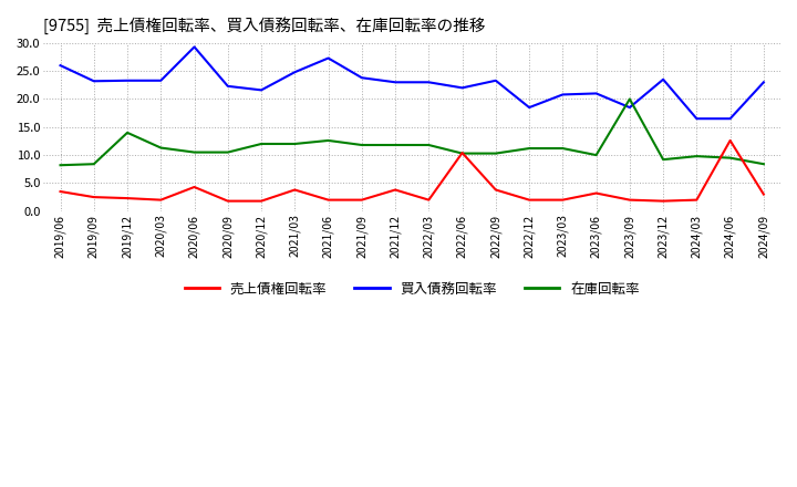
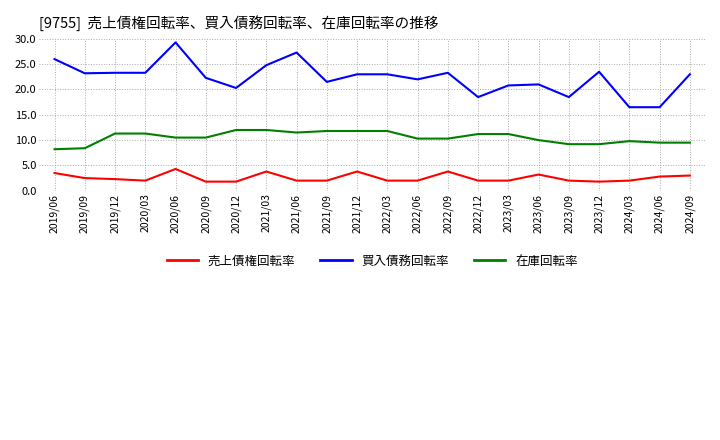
在庫回転率/2019/12: 14.0 -> 11.3
買入債務回転率/2020/12: 21.6 -> 20.3
在庫回転率/2021/06: 12.6 -> 11.5
買入債務回転率/2021/09: 23.8 -> 21.5
売上債権回転率/2022/06: 10.4 -> 2.0
在庫回転率/2023/09: 20.0 -> 9.2
売上債権回転率/2024/06: 12.6 -> 2.8
在庫回転率/2024/09: 8.4 -> 9.5
